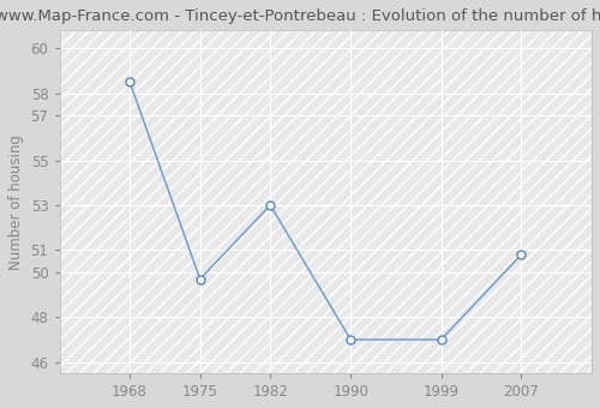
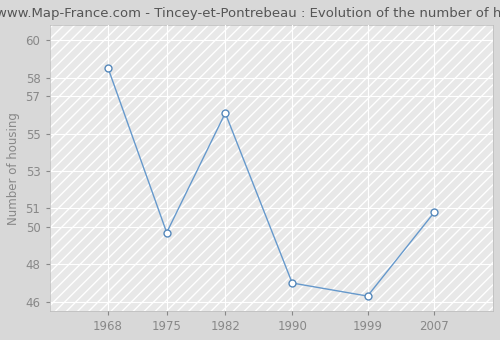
1982: 53.0 -> 56.1
1999: 47.0 -> 46.3
